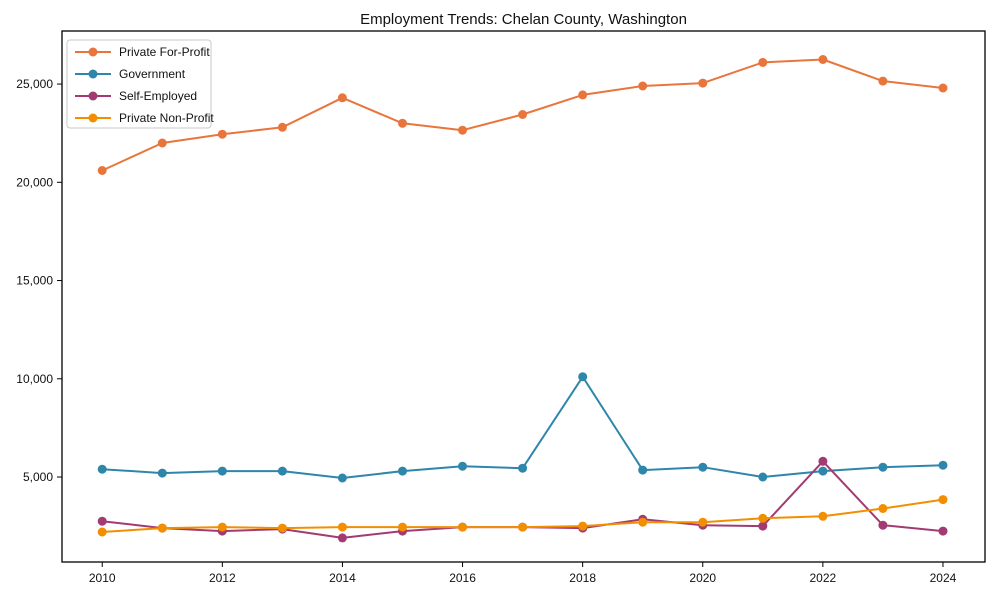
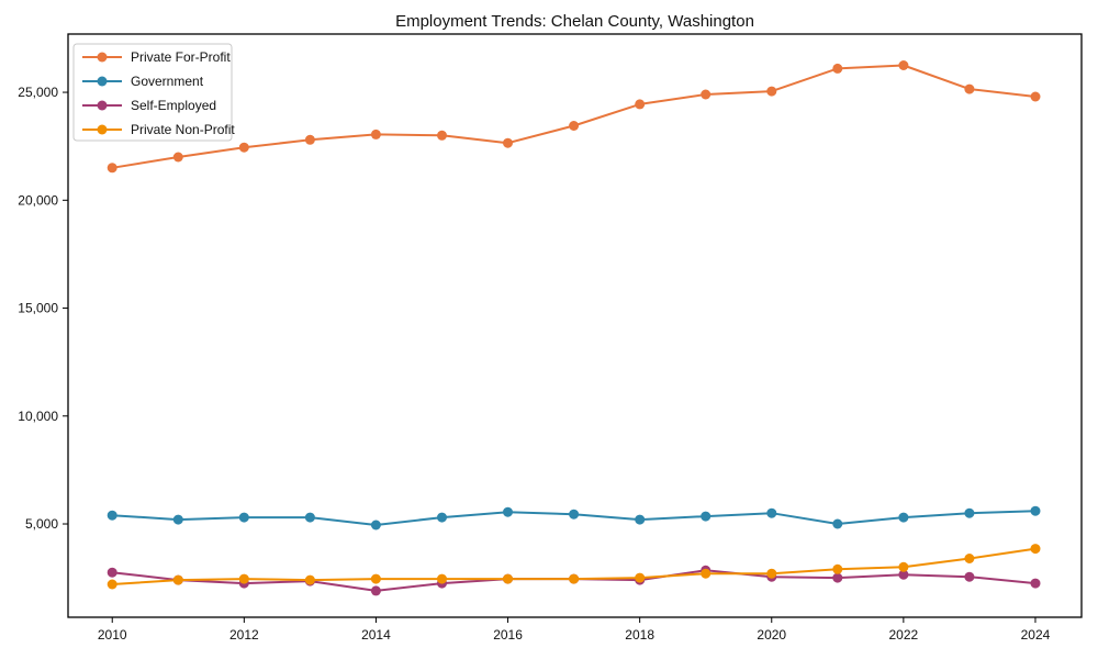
Private For-Profit/2010: 20600 -> 21500
Private For-Profit/2014: 24300 -> 23000
Government/2018: 10100 -> 5200
Self-Employed/2022: 5800 -> 2600
